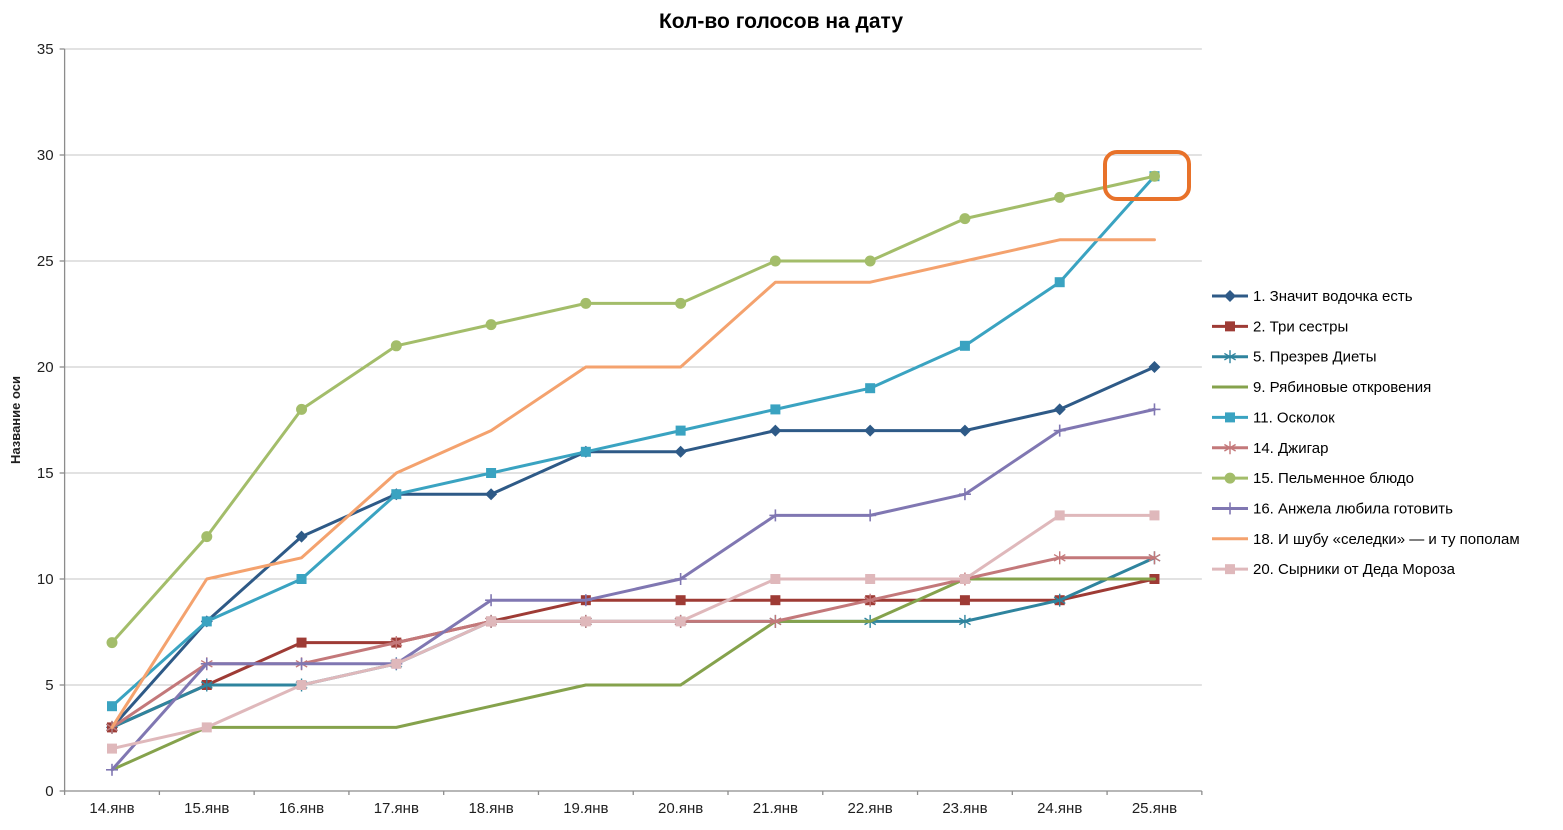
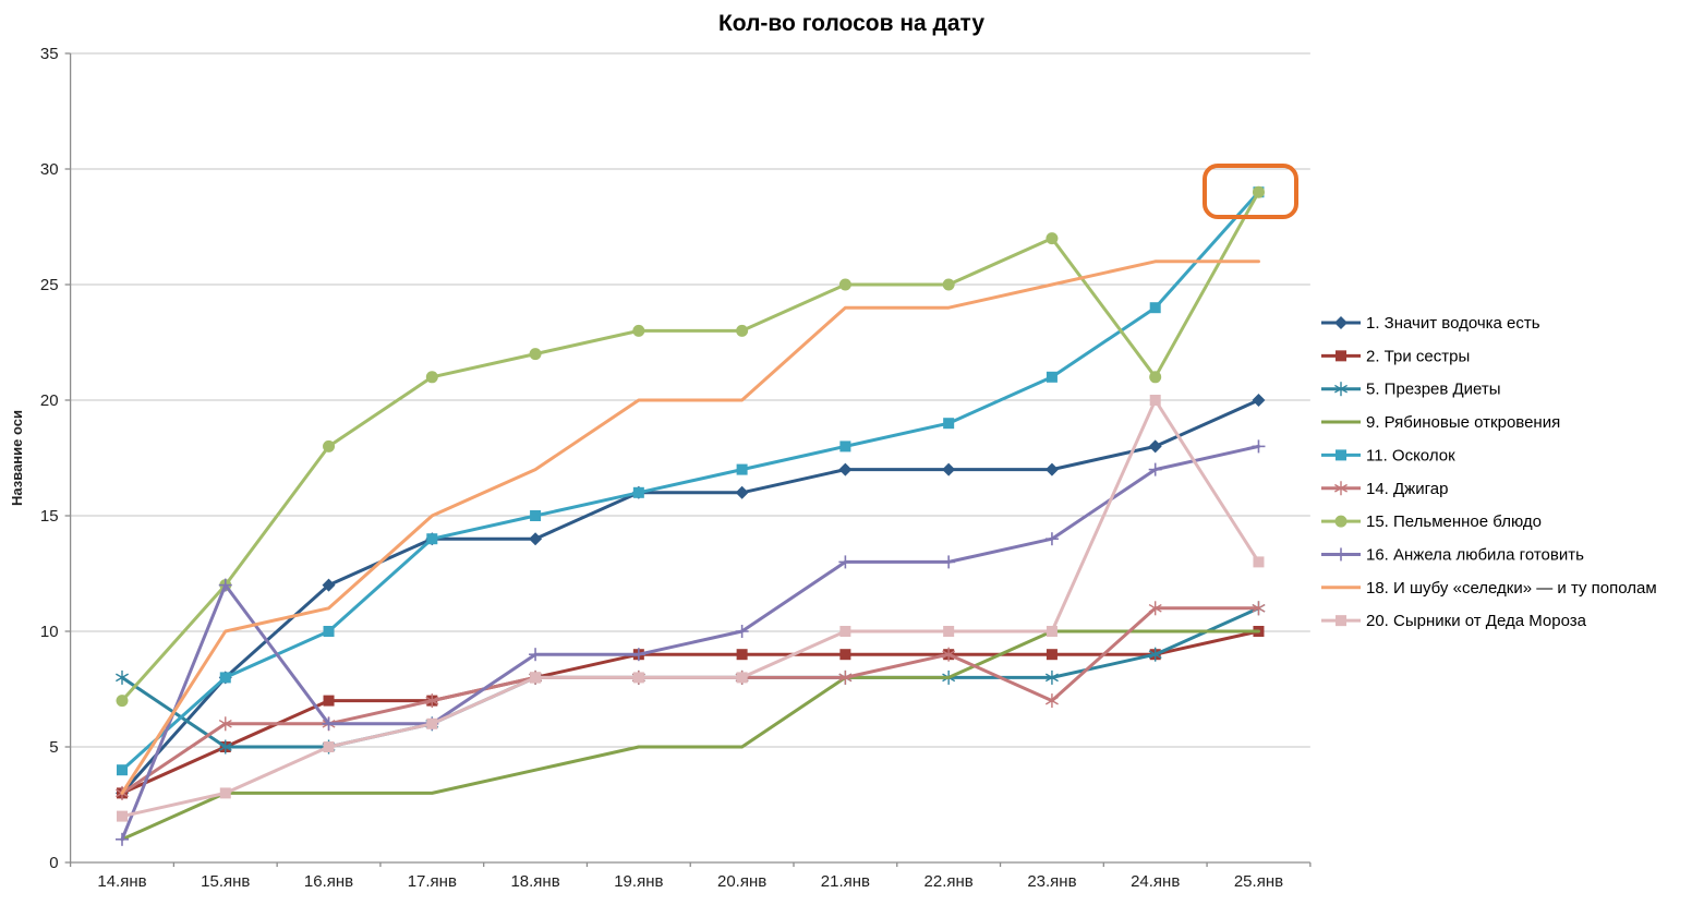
5. Презрев Диеты/14.янв: 3 -> 8
16. Анжела любила готовить/15.янв: 6 -> 12
14. Джигар/23.янв: 10 -> 7
15. Пельменное блюдо/24.янв: 28 -> 21
20. Сырники от Деда Мороза/24.янв: 13 -> 20
